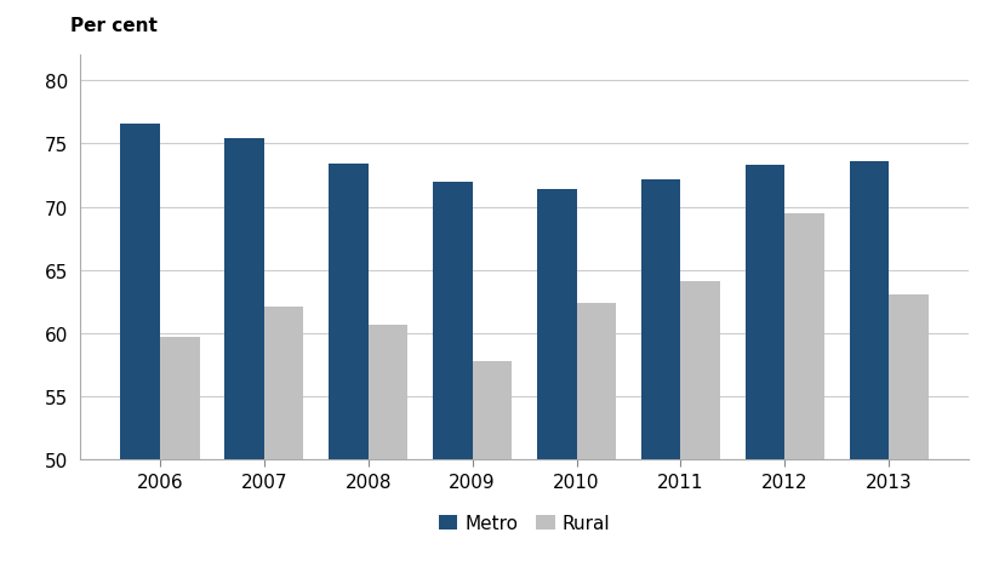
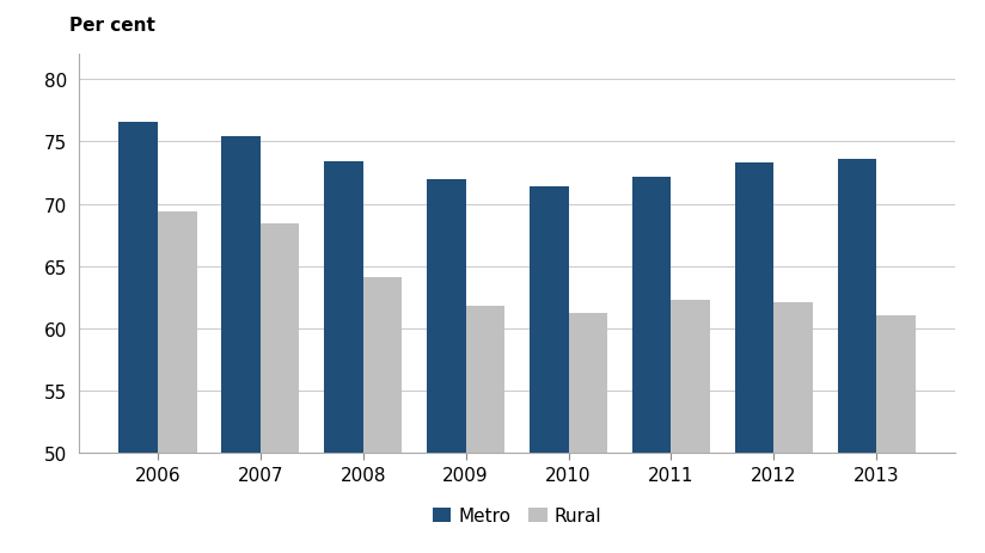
Rural/2006: 59.7 -> 69.4
Rural/2007: 62.1 -> 68.4
Rural/2008: 60.7 -> 64.1
Rural/2009: 57.8 -> 61.8
Rural/2010: 62.4 -> 61.3
Rural/2011: 64.1 -> 62.3
Rural/2012: 69.5 -> 62.1
Rural/2013: 63.1 -> 61.1
